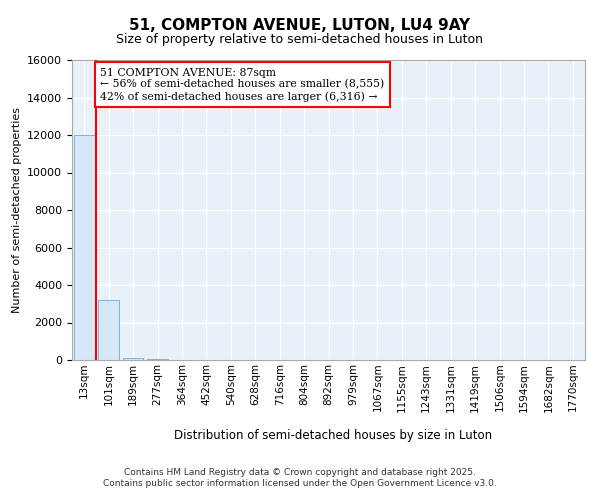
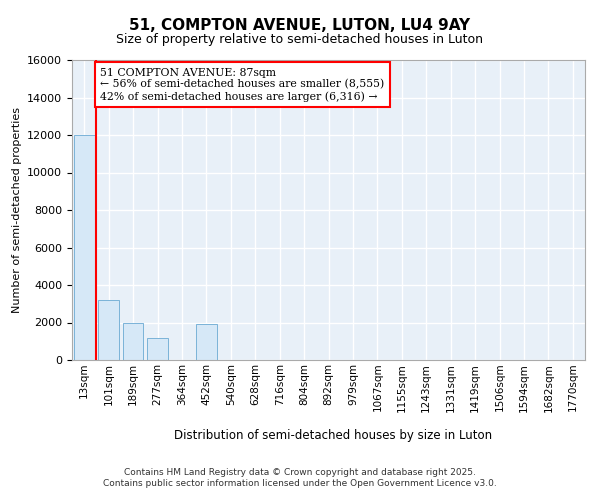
189sqm: 100 -> 2000
277sqm: 0 -> 1200
452sqm: 0 -> 1900
